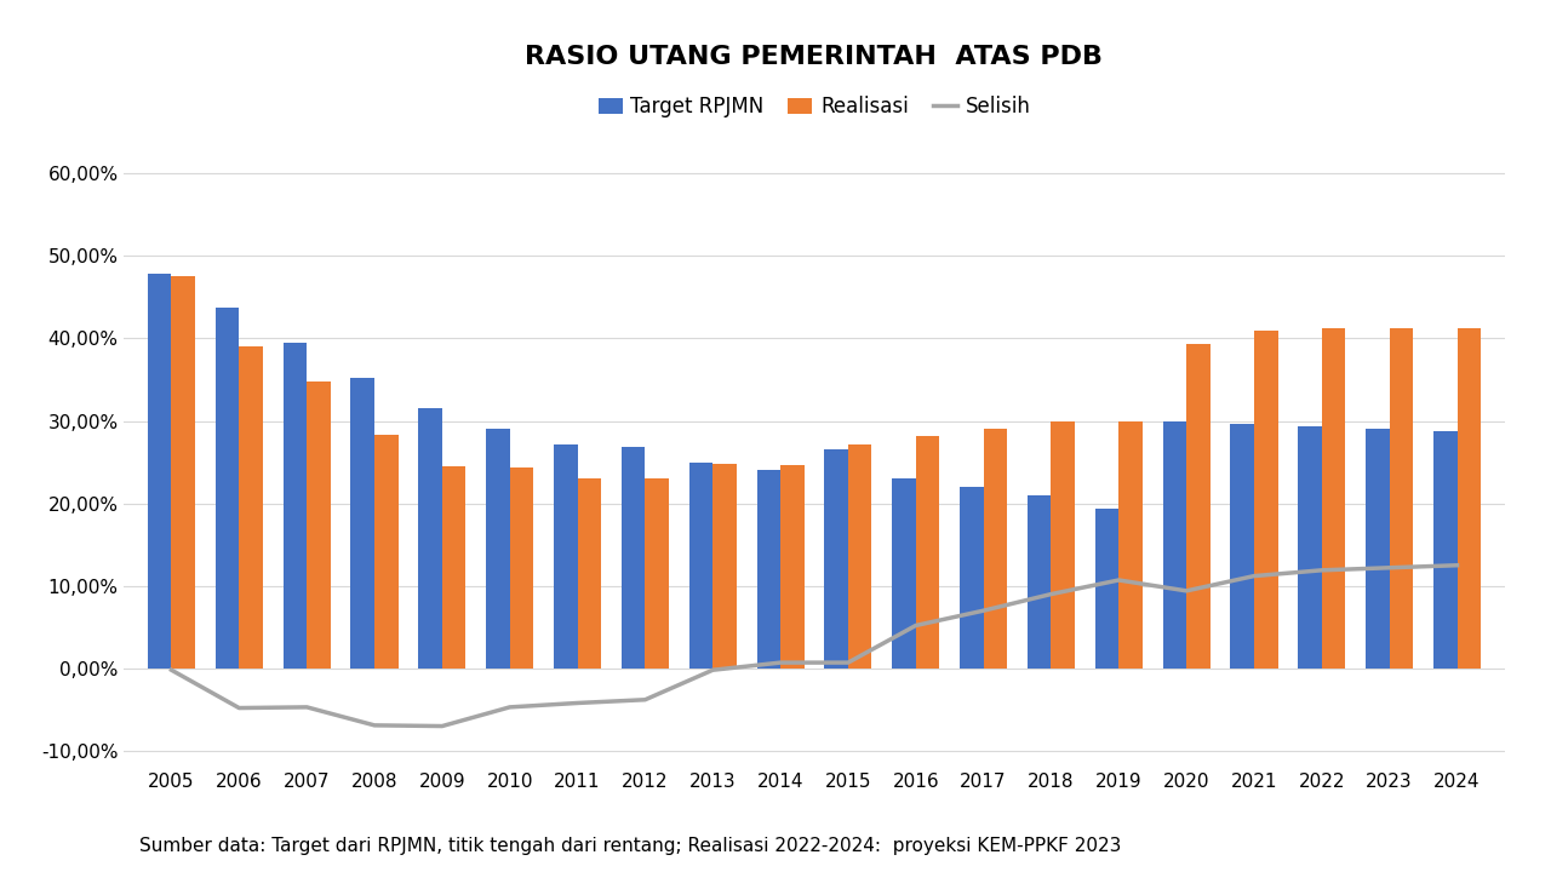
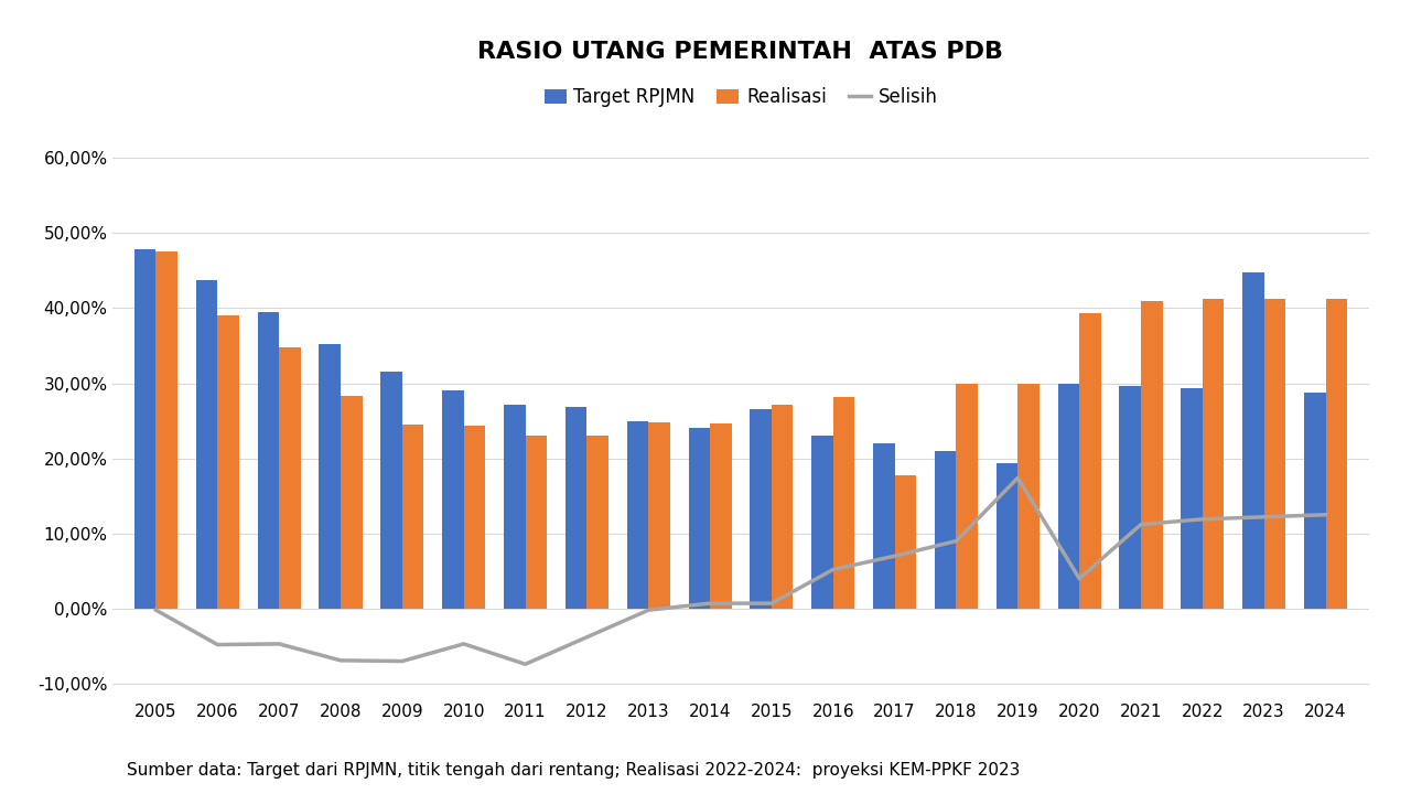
Selisih/2011: -4,2% -> -7,4%
Realisasi/2017: 29,0% -> 17,8%
Selisih/2019: 10,7% -> 17,4%
Selisih/2020: 9,4% -> 4,0%
Target RPJMN/2023: 29,1% -> 44,8%
